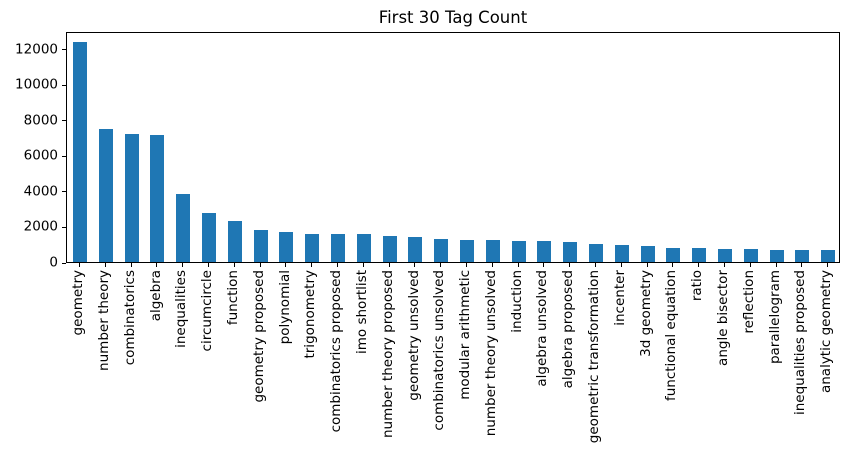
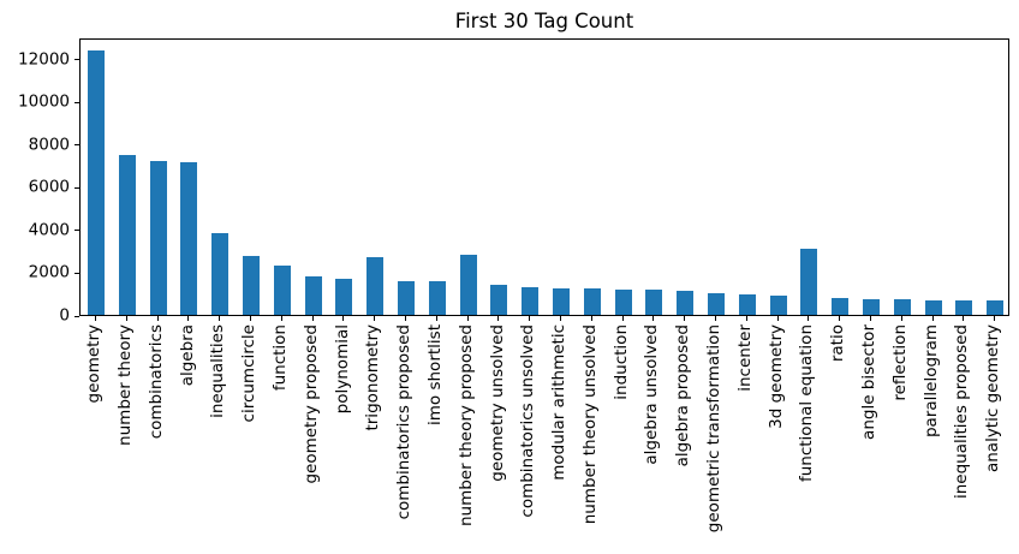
trigonometry: 1600 -> 2700
number theory proposed: 1500 -> 2800
functional equation: 800 -> 3100
